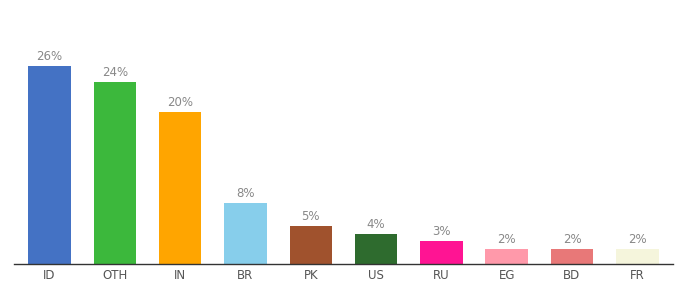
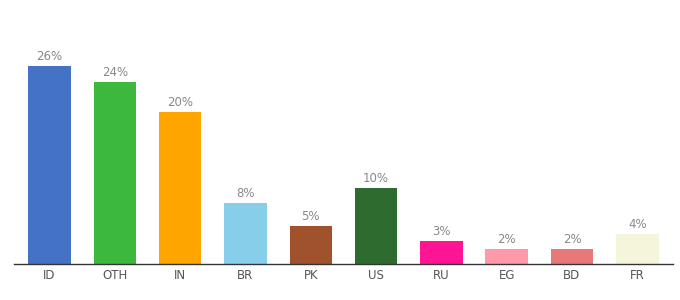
US: 4% -> 10%
FR: 2% -> 4%
